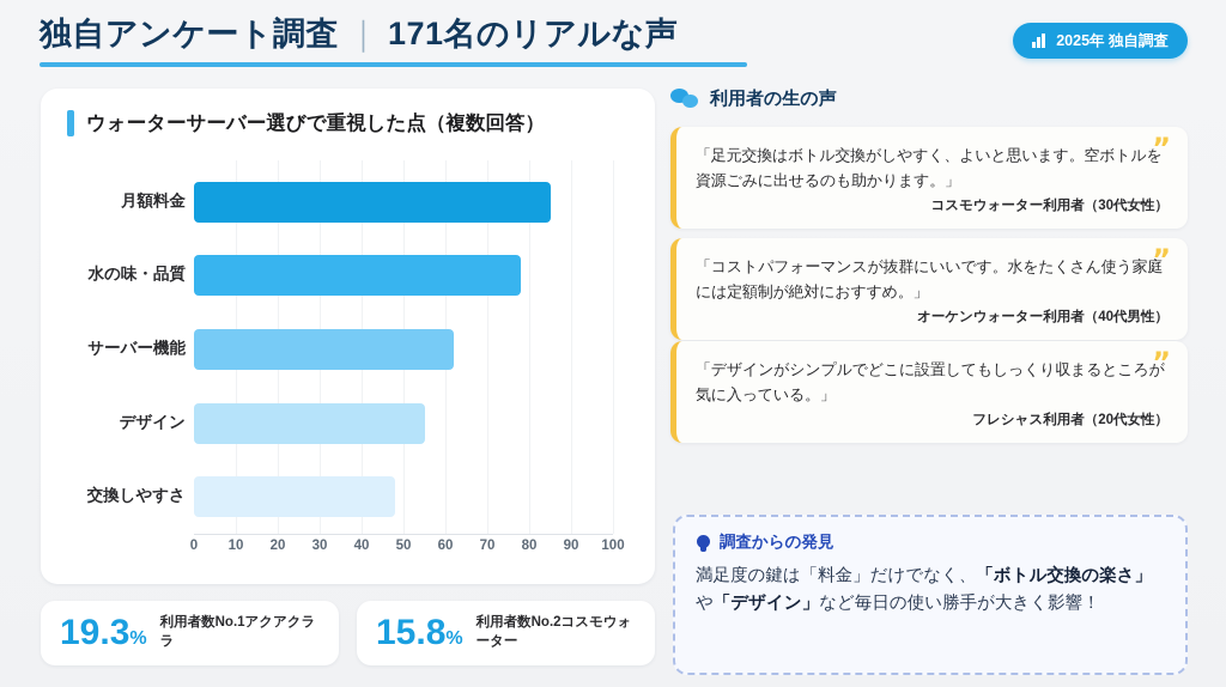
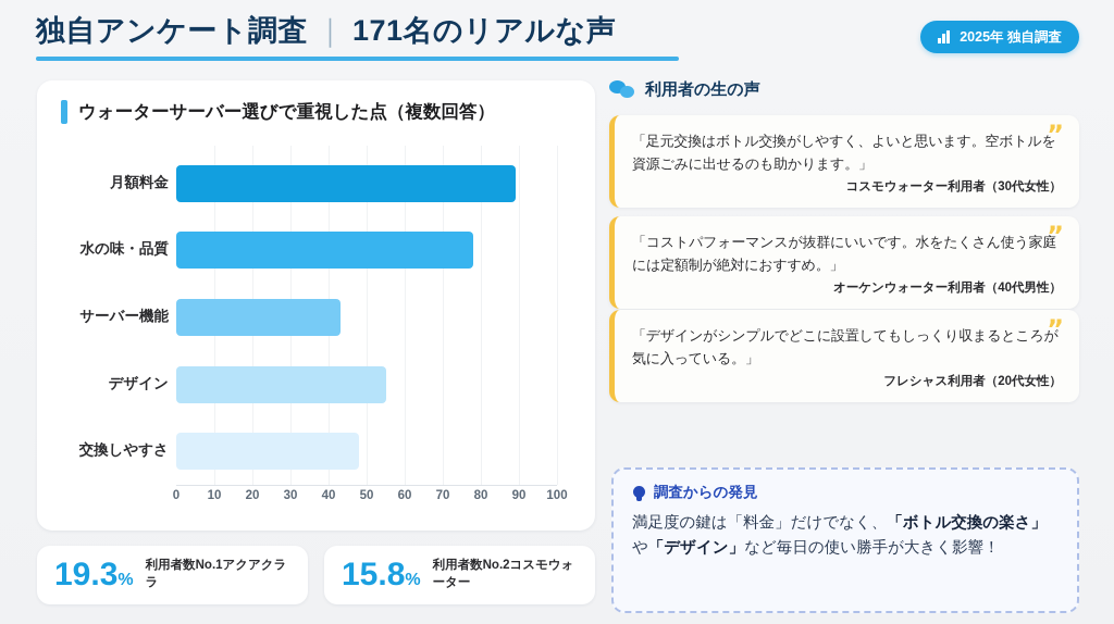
月額料金: 85 -> 89
サーバー機能: 62 -> 43
